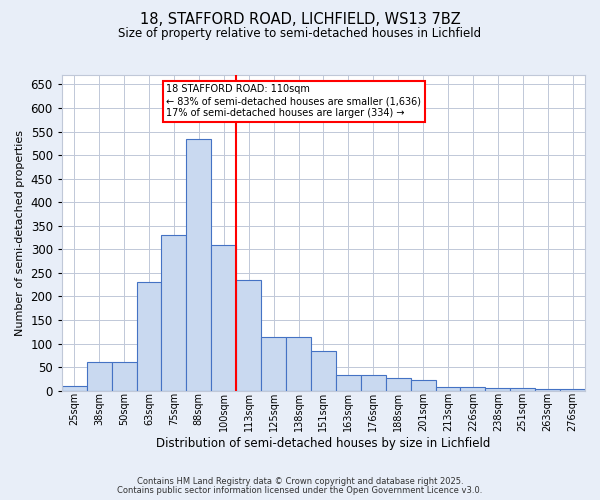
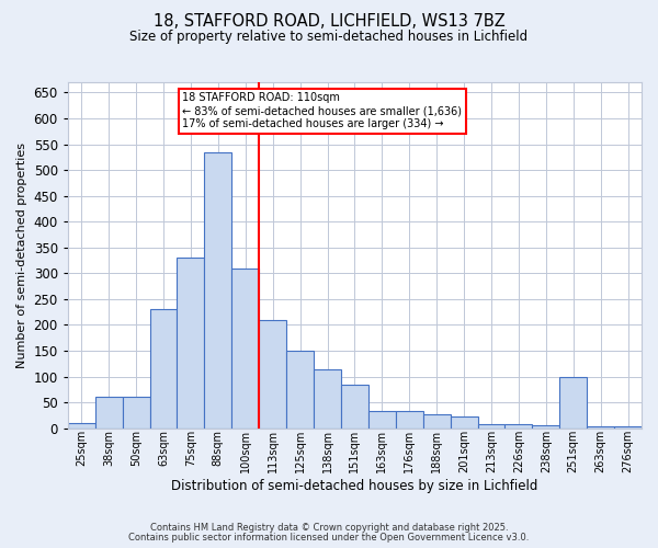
113sqm: 235 -> 210
125sqm: 113 -> 150
251sqm: 5 -> 100
